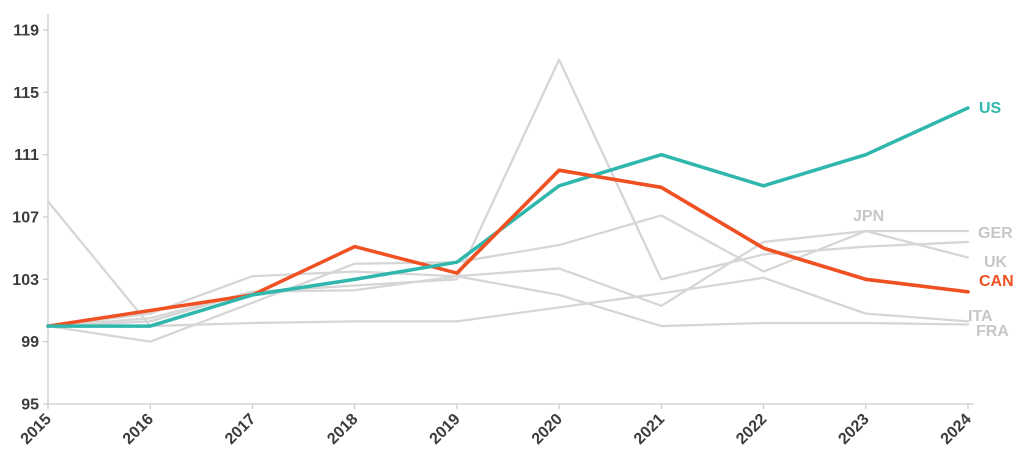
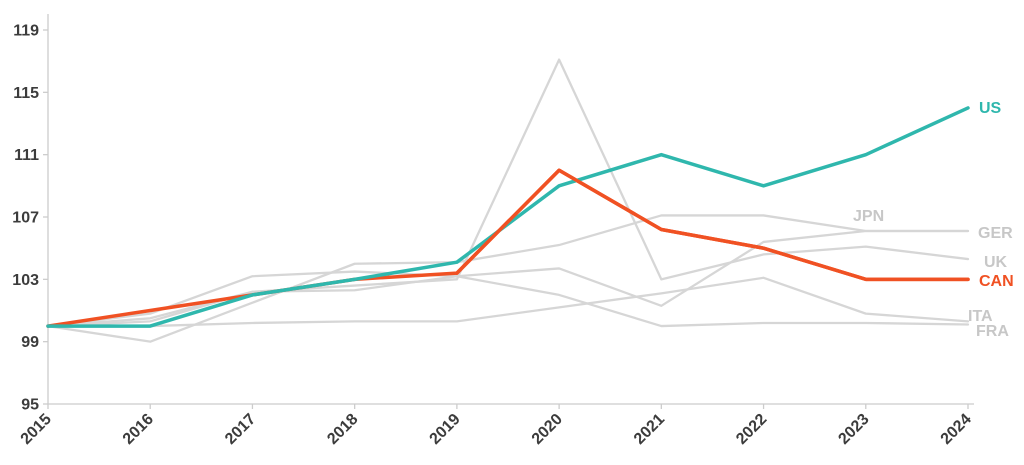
ITA/2015: 108.0 -> 100.0
CAN/2018: 105.1 -> 103.0
CAN/2021: 108.9 -> 106.2
JPN/2022: 103.5 -> 107.1
GER/2024: 104.4 -> 106.1
UK/2024: 105.4 -> 104.3
CAN/2024: 102.2 -> 103.0
